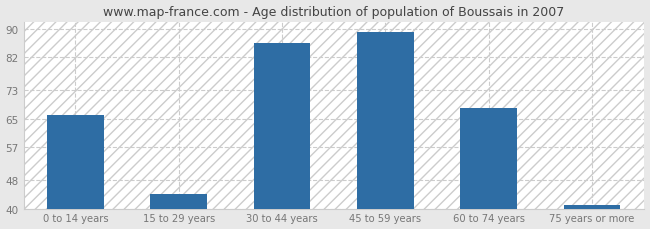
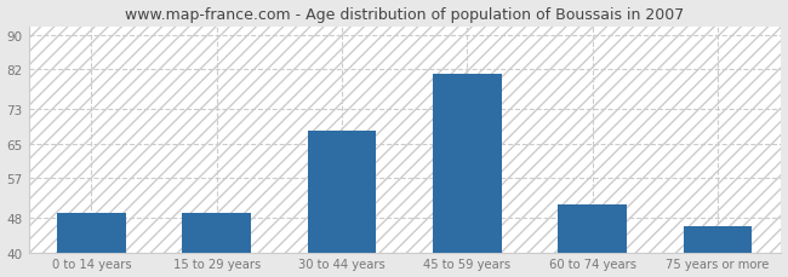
0 to 14 years: 66 -> 49
15 to 29 years: 44 -> 49
30 to 44 years: 86 -> 68
45 to 59 years: 89 -> 81
60 to 74 years: 68 -> 51
75 years or more: 41 -> 46
